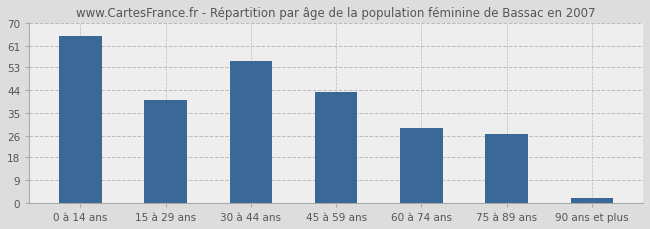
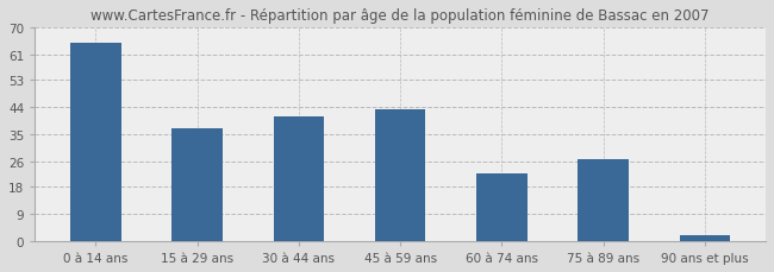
15 à 29 ans: 40 -> 37
30 à 44 ans: 55 -> 41
60 à 74 ans: 29 -> 22
